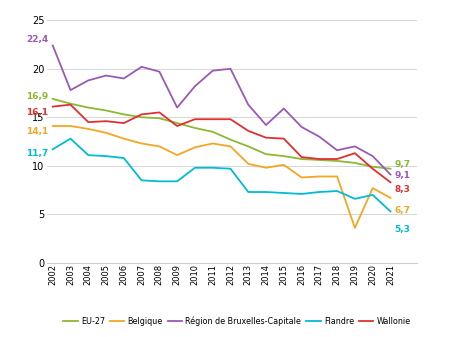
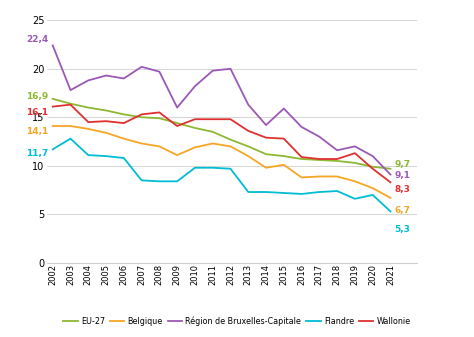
Belgique/2013: 10.2 -> 11.0
Belgique/2019: 3.6 -> 8.4
